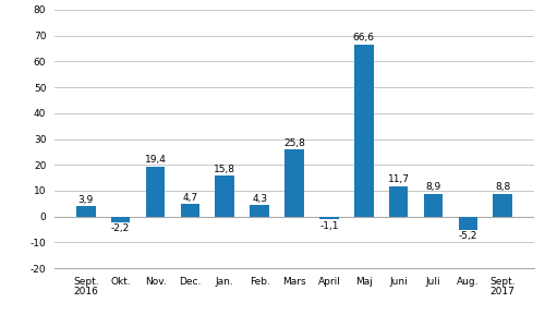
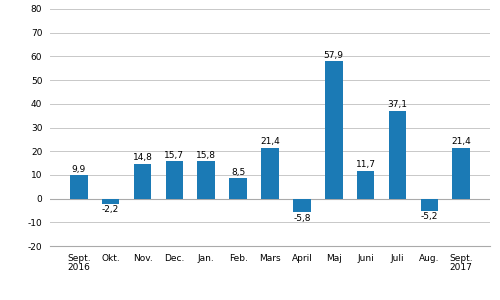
Sept. 2016: 3,9 -> 9,9
Nov.: 19,4 -> 14,8
Dec.: 4,7 -> 15,7
Feb.: 4,3 -> 8,5
Mars: 25,8 -> 21,4
April: -1,1 -> -5,8
Maj: 66,6 -> 57,9
Juli: 8,9 -> 37,1
Sept. 2017: 8,8 -> 21,4
